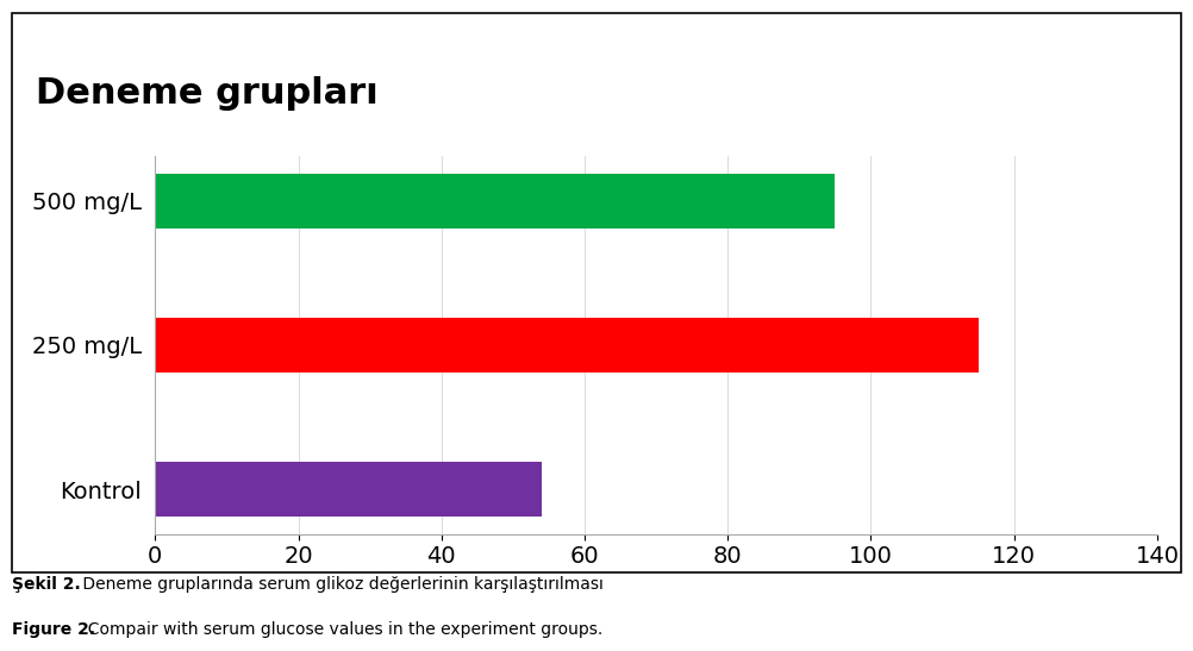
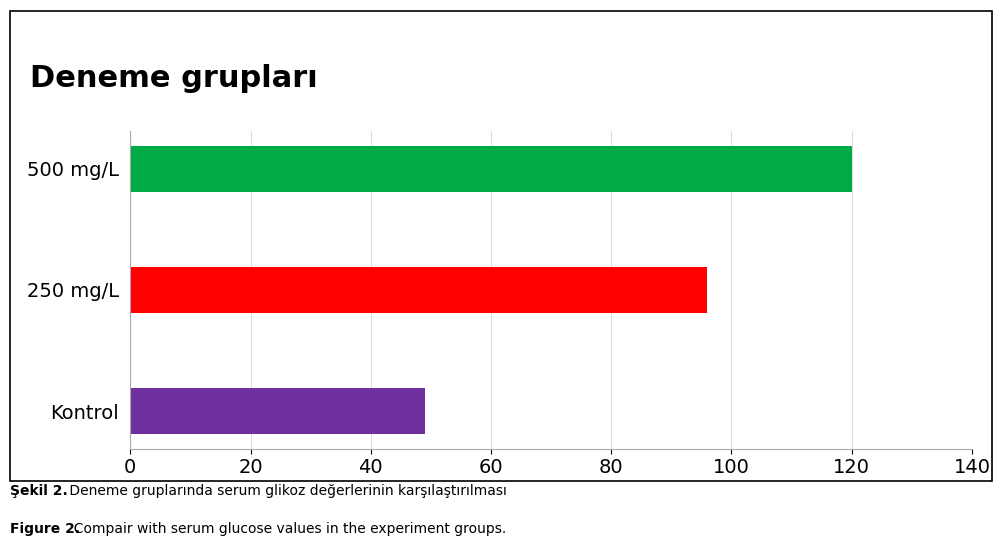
500 mg/L: 95 -> 120
250 mg/L: 115 -> 96
Kontrol: 54 -> 49
